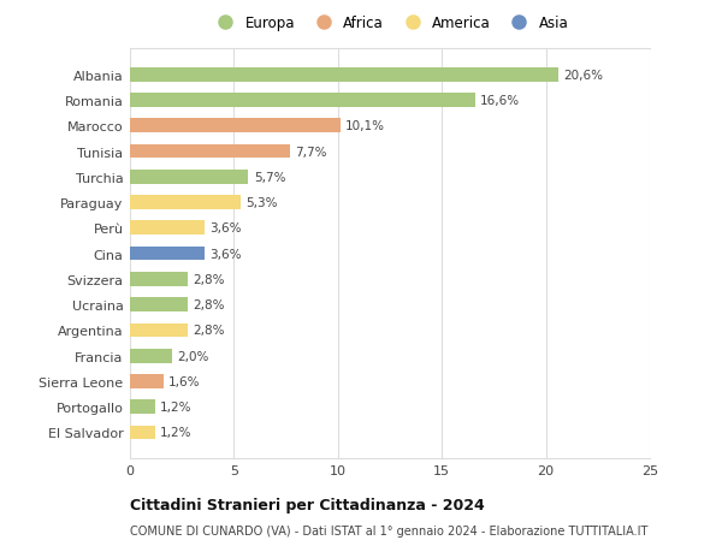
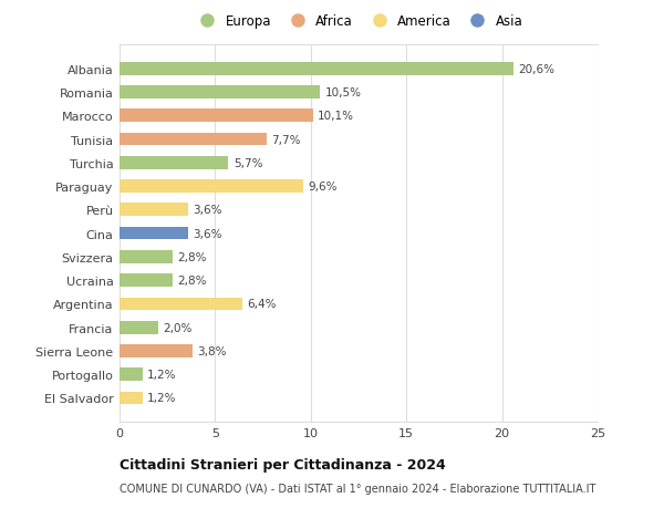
Romania: 16,6% -> 10,5%
Paraguay: 5,3% -> 9,6%
Argentina: 2,8% -> 6,4%
Sierra Leone: 1,6% -> 3,8%
